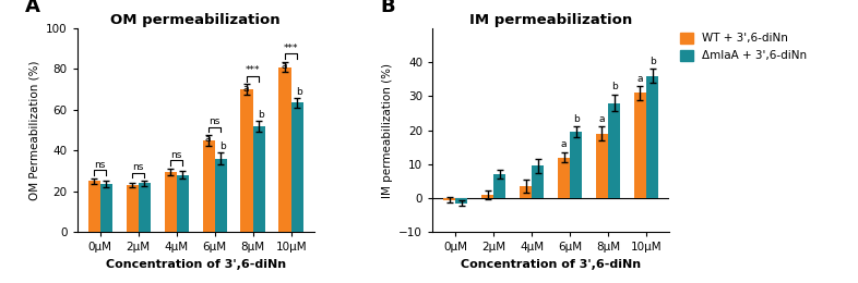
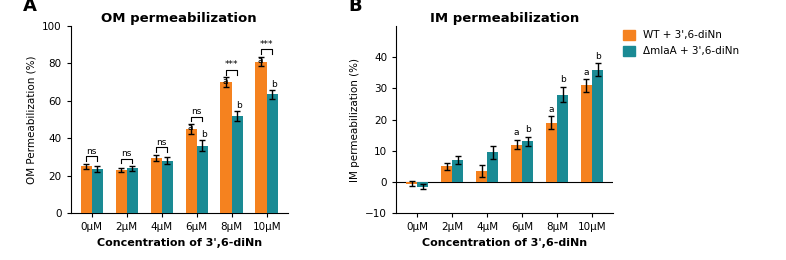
IM permeabilization/WT + 3',6-diNn/2μM: 1.0 -> 5.0
IM permeabilization/ΔmlaA + 3',6-diNn/6μM: 19.5 -> 13.0
